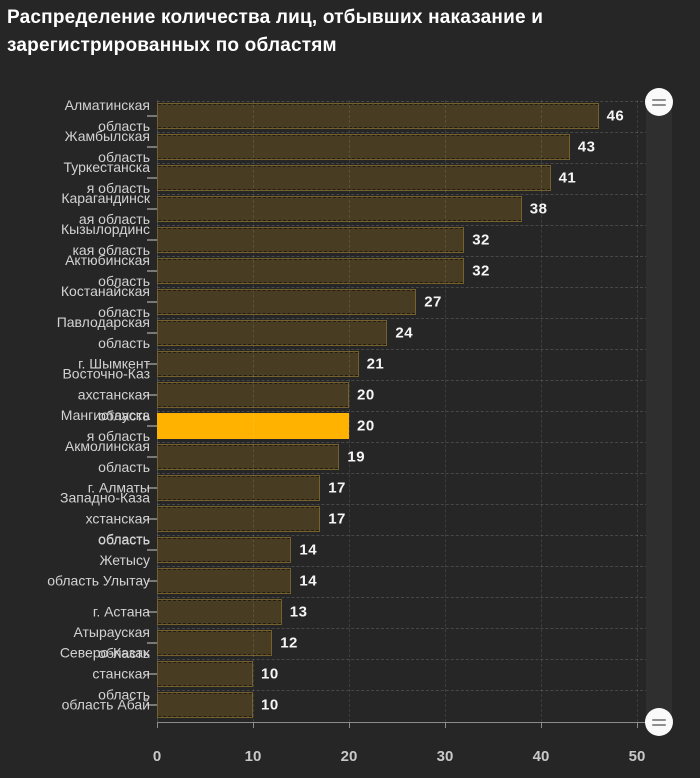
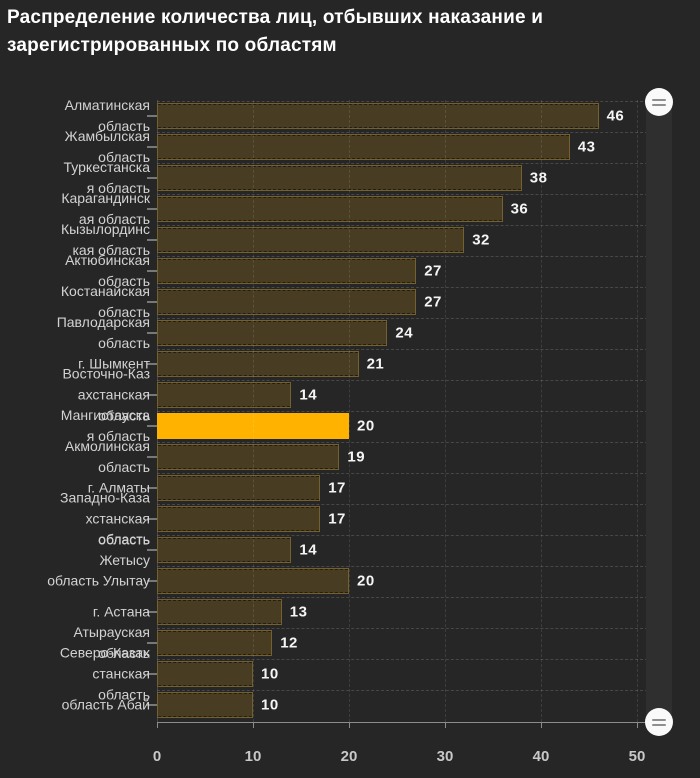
Туркестанская область: 41 -> 38
Карагандинская область: 38 -> 36
Актюбинская область: 32 -> 27
Восточно-Казахстанская область: 20 -> 14
область Улытау: 14 -> 20
